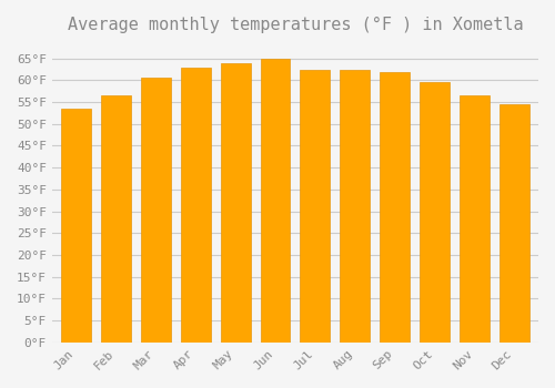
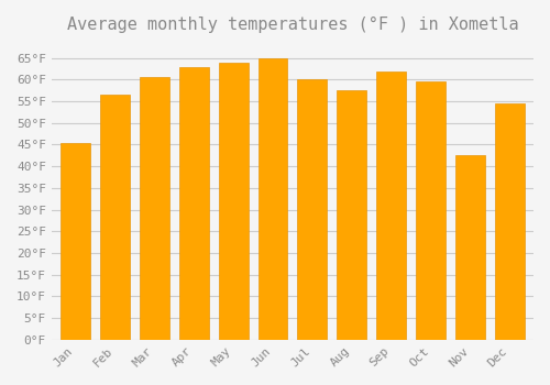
Jan: 53.5°F -> 45.5°F
Jul: 62.5°F -> 60.0°F
Aug: 62.5°F -> 57.5°F
Nov: 56.5°F -> 42.5°F
